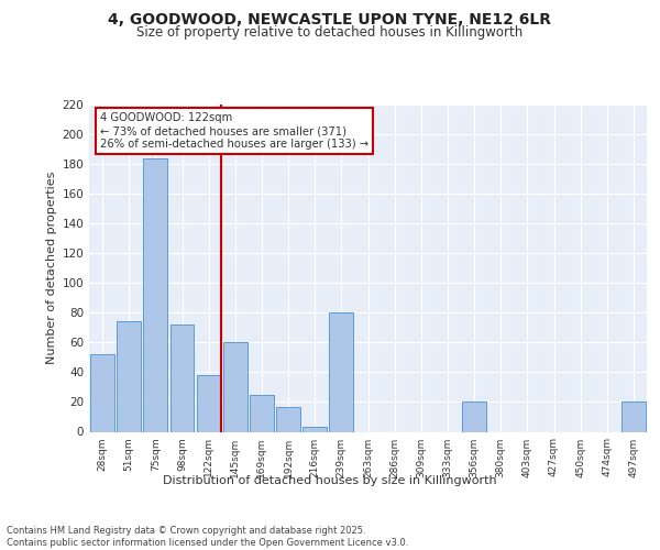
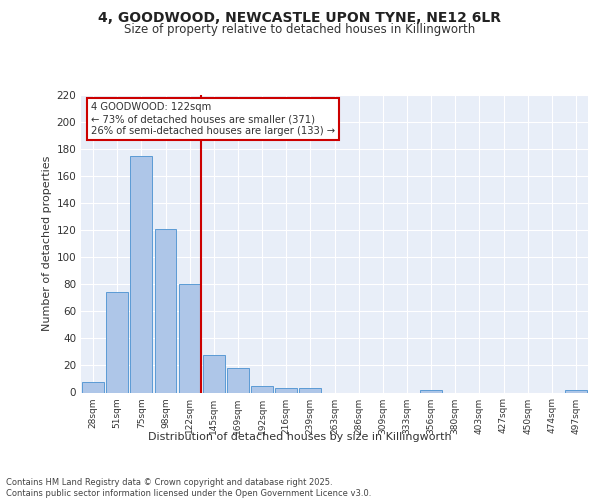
28sqm: 52 -> 8
75sqm: 184 -> 175
98sqm: 72 -> 121
122sqm: 38 -> 80
145sqm: 60 -> 28
169sqm: 25 -> 18
192sqm: 17 -> 5
239sqm: 80 -> 3
356sqm: 20 -> 2
497sqm: 20 -> 2
